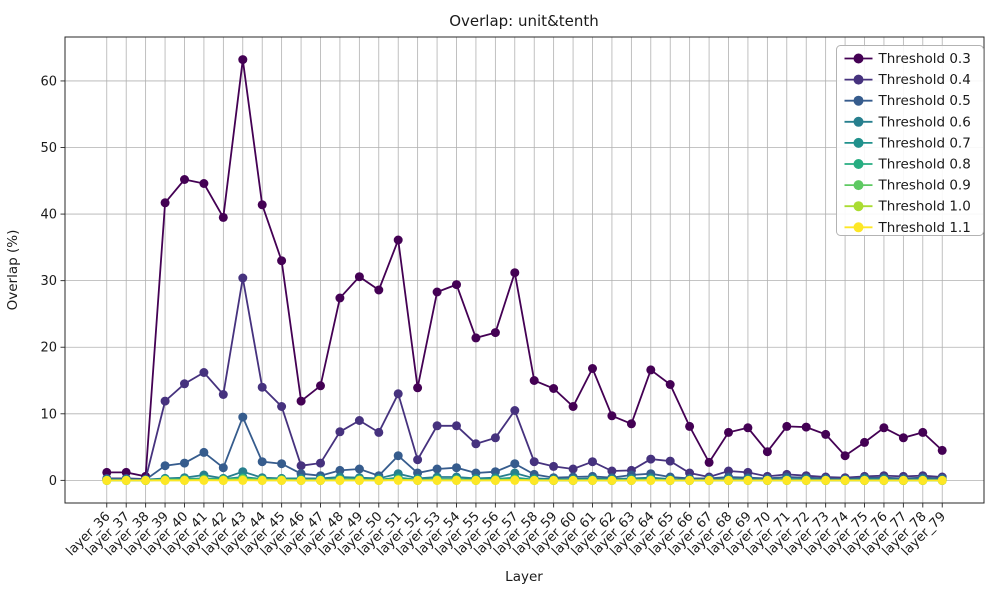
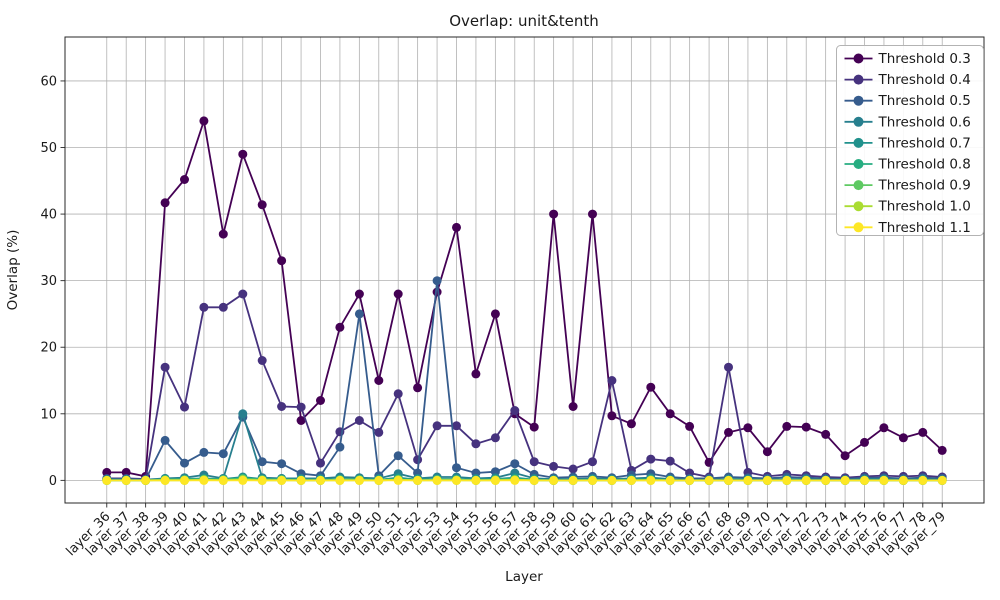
Threshold 0.4/layer_39: 12 -> 17
Threshold 0.5/layer_39: 2 -> 6
Threshold 0.4/layer_40: 14 -> 11
Threshold 0.3/layer_41: 45 -> 54
Threshold 0.4/layer_41: 16 -> 26
Threshold 0.3/layer_42: 40 -> 37
Threshold 0.4/layer_42: 13 -> 26
Threshold 0.5/layer_42: 2 -> 4
Threshold 0.3/layer_43: 63 -> 49
Threshold 0.4/layer_43: 30 -> 28
Threshold 0.6/layer_43: 1 -> 10
Threshold 0.4/layer_44: 14 -> 18
Threshold 0.3/layer_46: 12 -> 9
Threshold 0.4/layer_46: 2 -> 11
Threshold 0.3/layer_47: 14 -> 12
Threshold 0.3/layer_48: 27 -> 23
Threshold 0.5/layer_48: 2 -> 5
Threshold 0.3/layer_49: 31 -> 28
Threshold 0.5/layer_49: 2 -> 25
Threshold 0.3/layer_50: 29 -> 15
Threshold 0.3/layer_51: 36 -> 28
Threshold 0.5/layer_53: 2 -> 30
Threshold 0.3/layer_54: 29 -> 38
Threshold 0.3/layer_55: 21 -> 16
Threshold 0.3/layer_56: 22 -> 25
Threshold 0.3/layer_57: 31 -> 10
Threshold 0.3/layer_58: 15 -> 8
Threshold 0.3/layer_59: 14 -> 40
Threshold 0.3/layer_61: 17 -> 40
Threshold 0.4/layer_62: 1 -> 15
Threshold 0.3/layer_64: 17 -> 14
Threshold 0.3/layer_65: 14 -> 10
Threshold 0.4/layer_68: 1 -> 17
